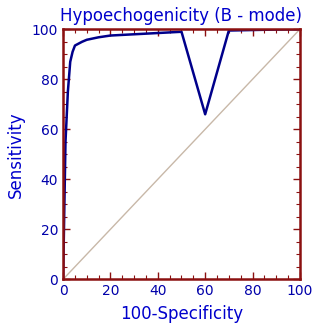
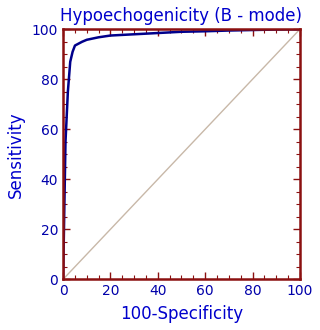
60: 66.0 -> 99.2
